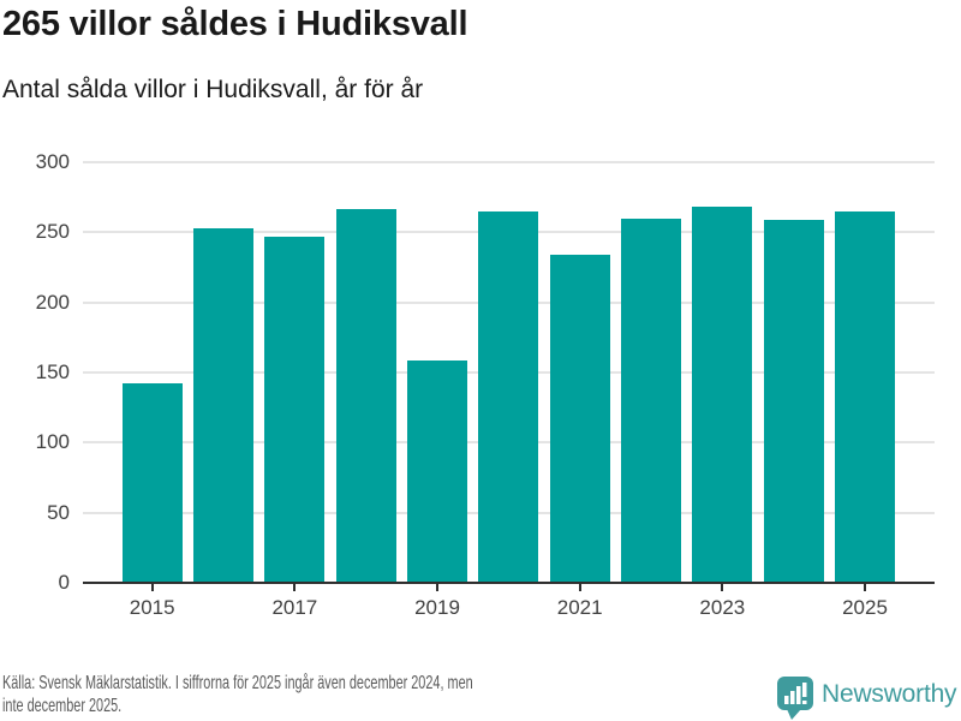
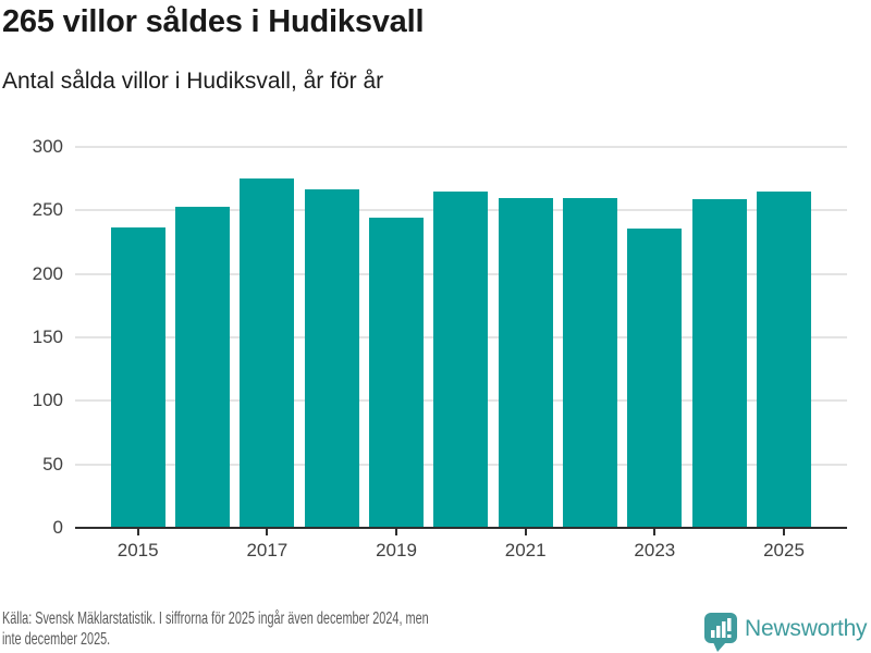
2015: 142 -> 237
2017: 247 -> 275
2019: 159 -> 244
2021: 234 -> 260
2023: 268 -> 236
